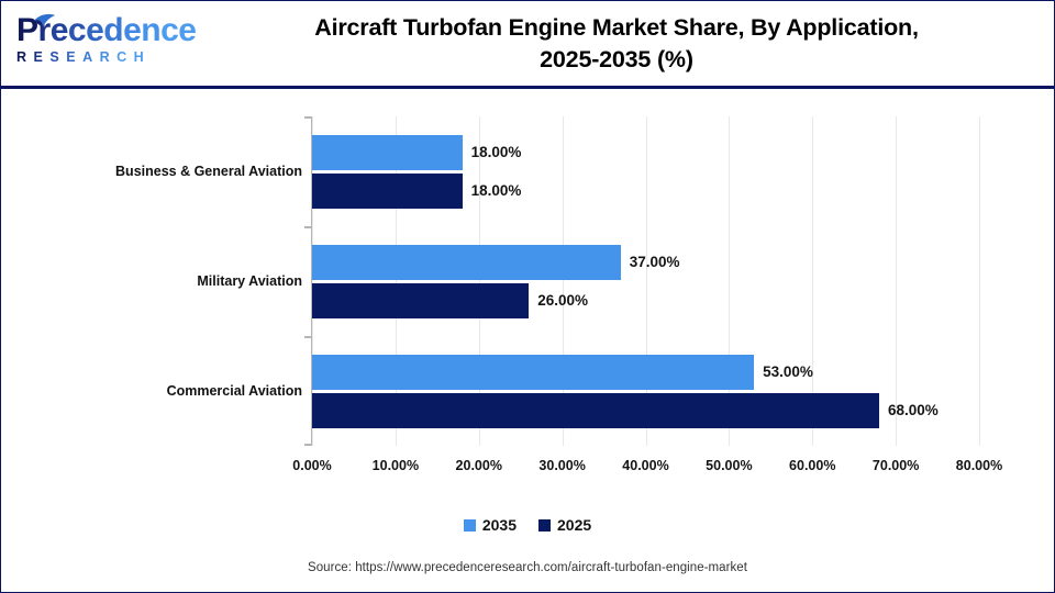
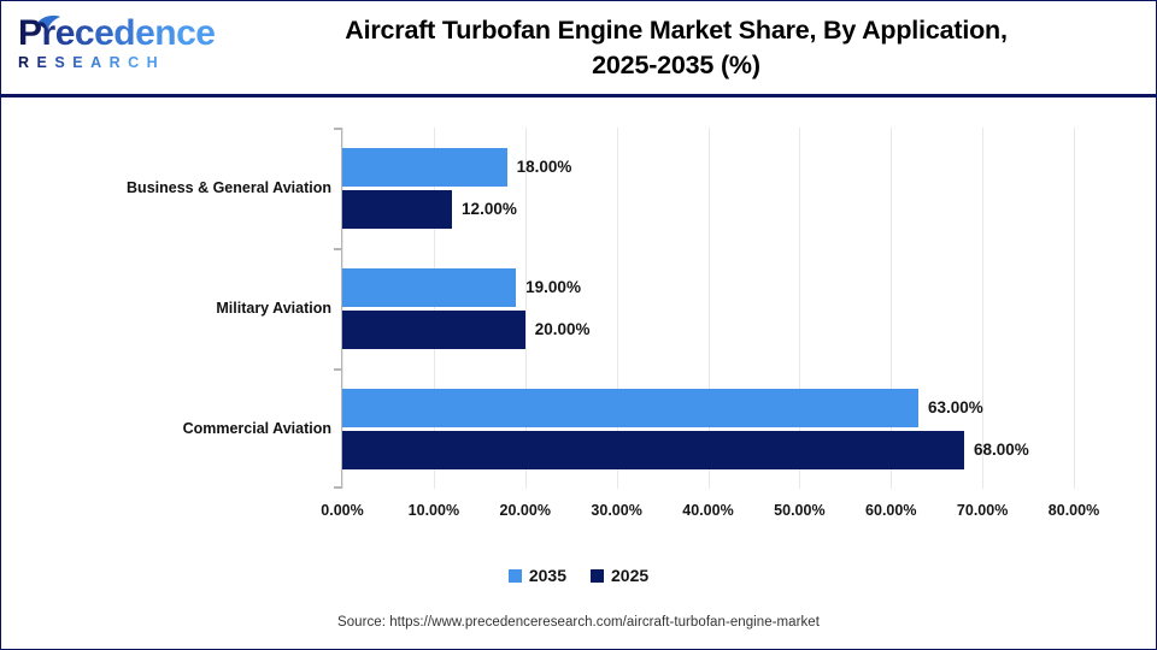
2025/Business & General Aviation: 18.00% -> 12.00%
2035/Military Aviation: 37.00% -> 19.00%
2025/Military Aviation: 26.00% -> 20.00%
2035/Commercial Aviation: 53.00% -> 63.00%
